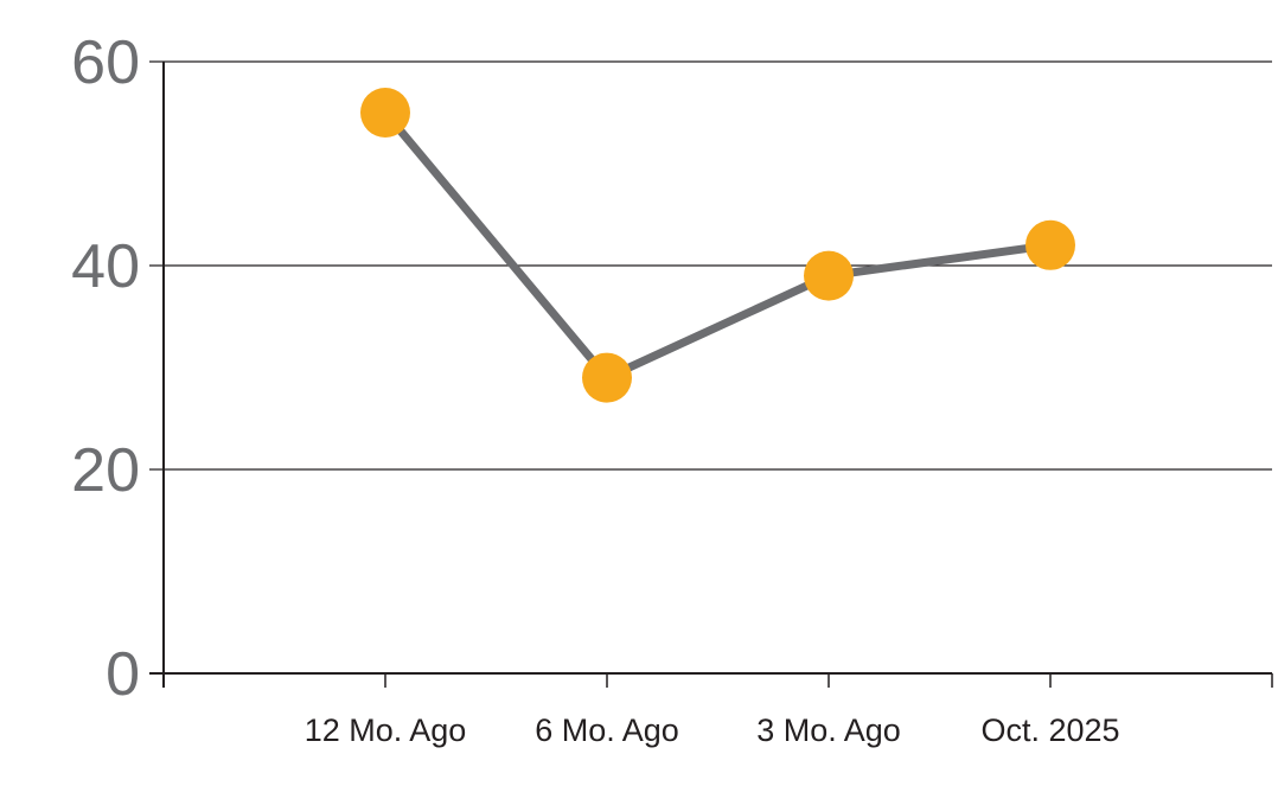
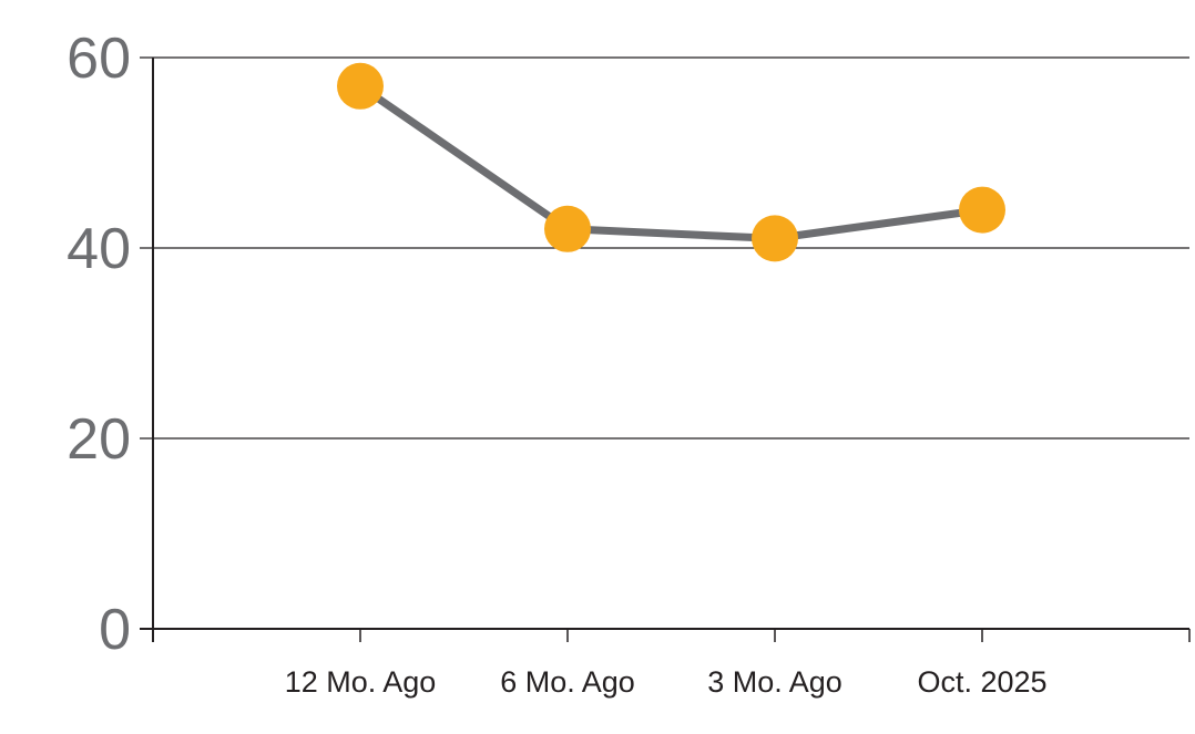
12 Mo. Ago: 55 -> 57
6 Mo. Ago: 29 -> 42
3 Mo. Ago: 39 -> 41
Oct. 2025: 42 -> 44
